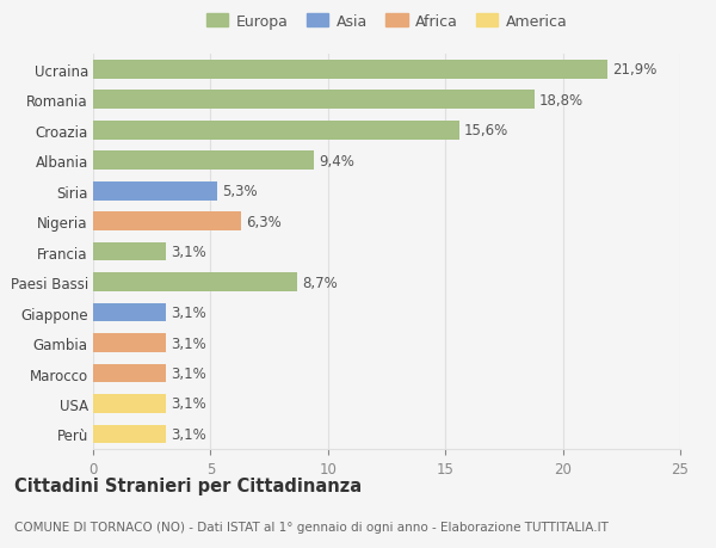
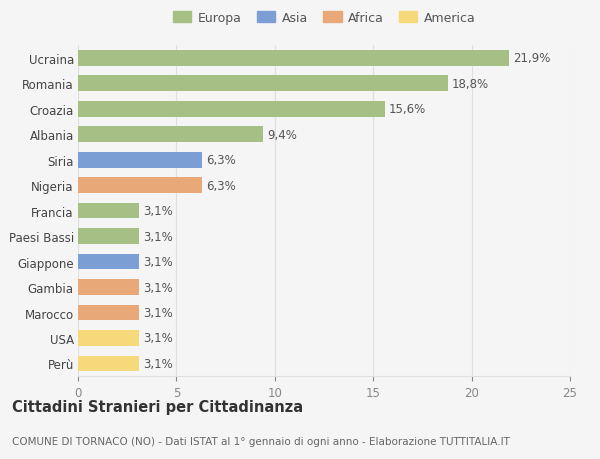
Siria: 5,3% -> 6,3%
Paesi Bassi: 8,7% -> 3,1%
